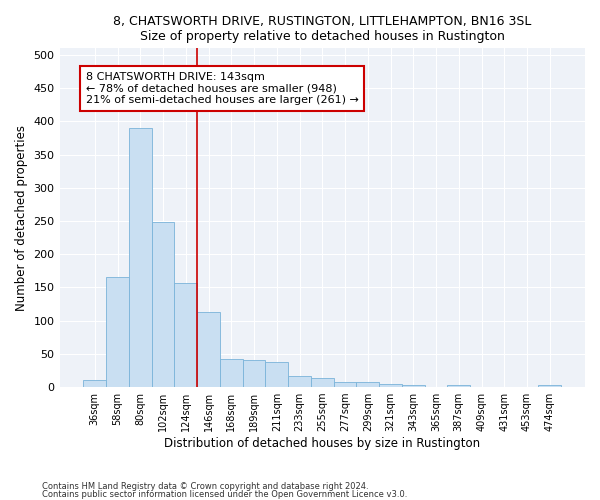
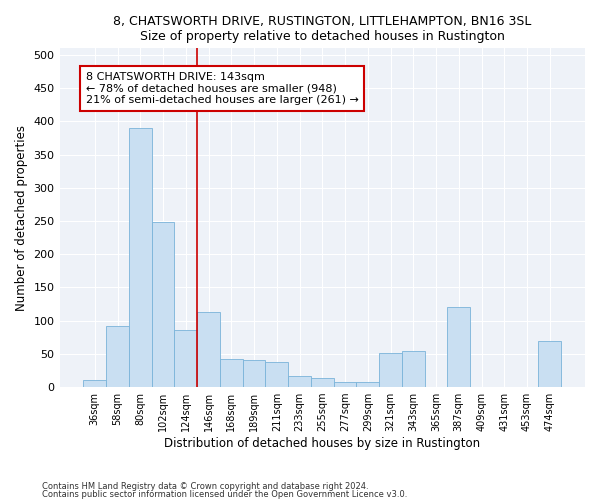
58sqm: 166 -> 92
124sqm: 157 -> 86
321sqm: 5 -> 52
343sqm: 3 -> 54
387sqm: 3 -> 120
474sqm: 3 -> 70
